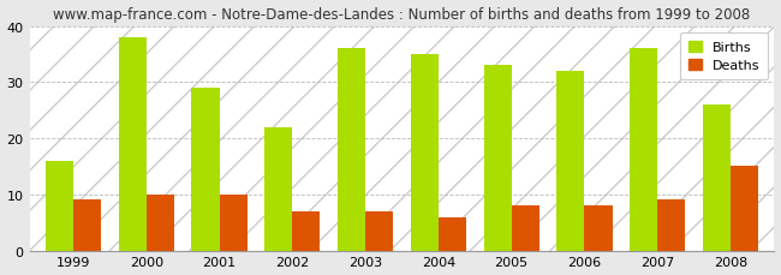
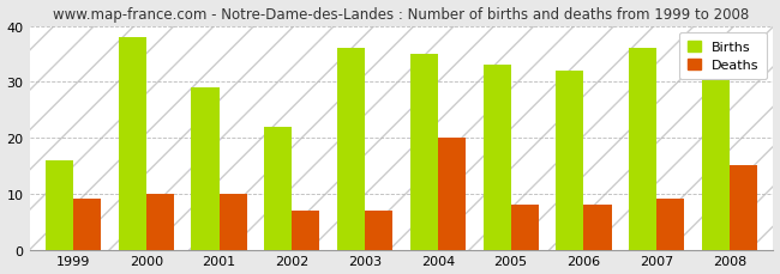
Deaths/2004: 6 -> 20
Births/2008: 26 -> 31
